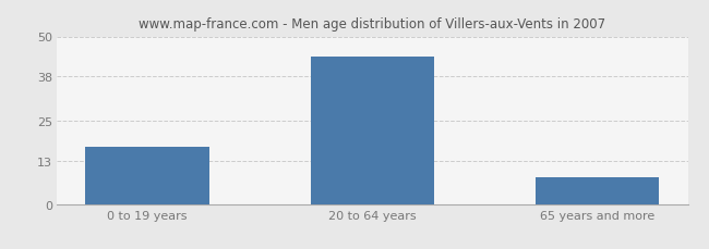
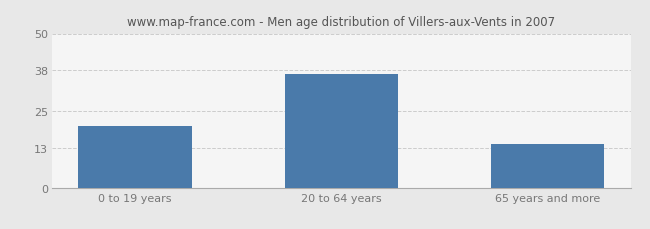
0 to 19 years: 17 -> 20
20 to 64 years: 44 -> 37
65 years and more: 8 -> 14
